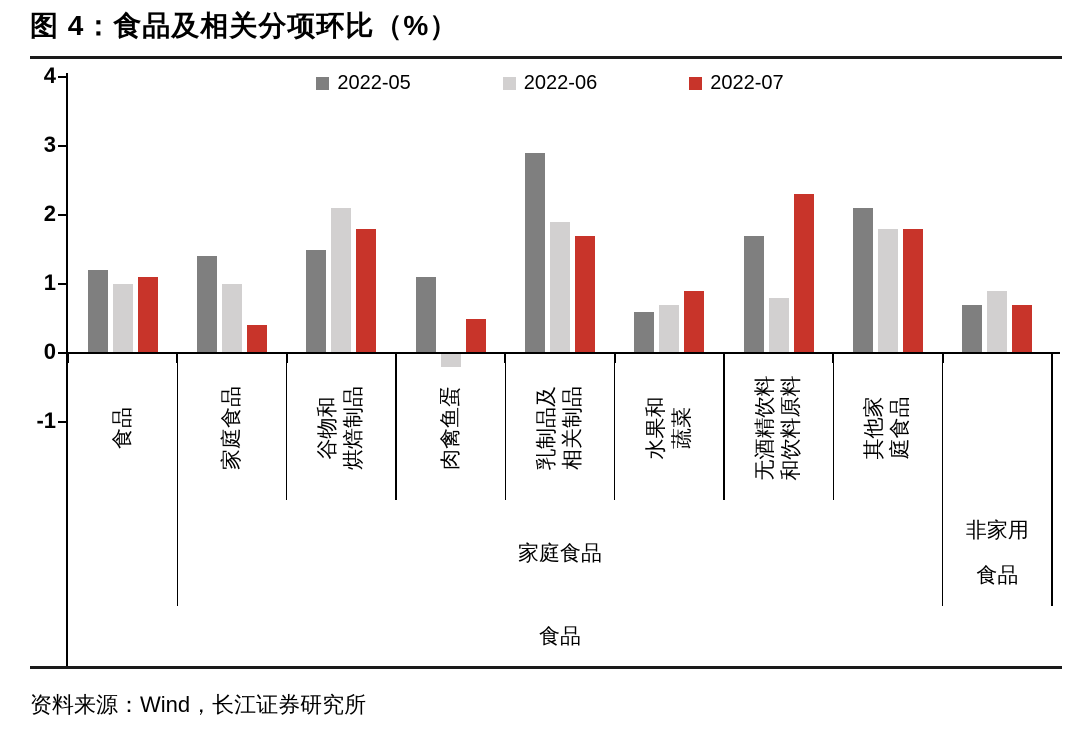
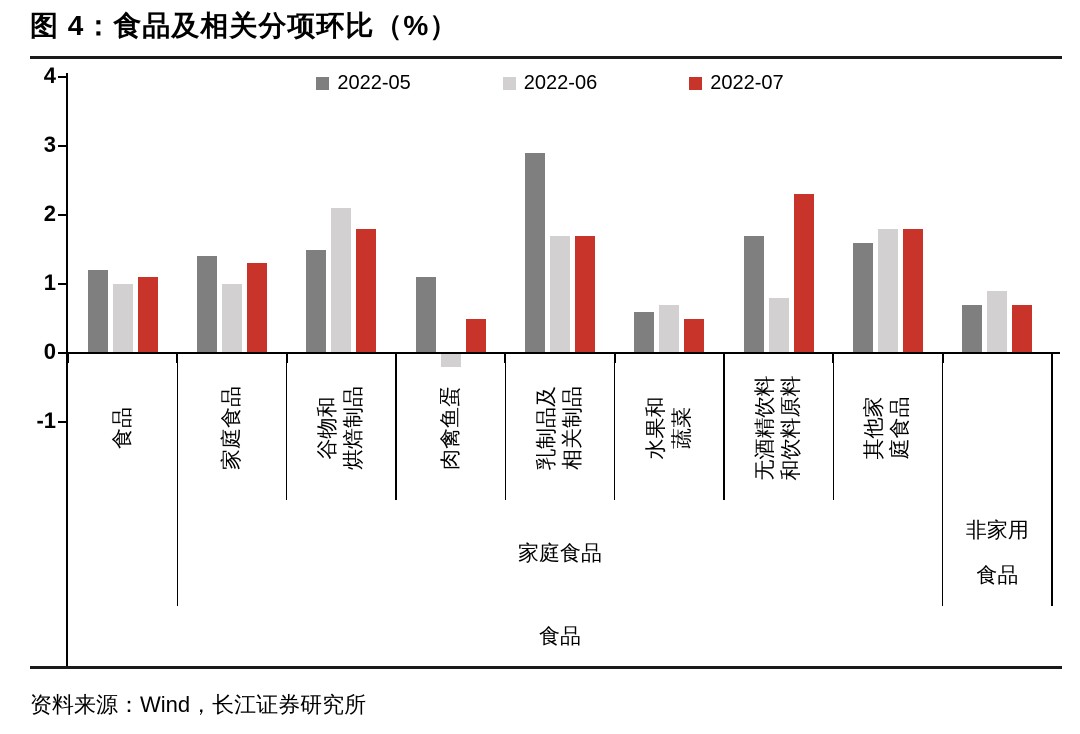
2022-07/家庭食品: 0.4 -> 1.3
2022-06/乳制品及相关制品: 1.9 -> 1.7
2022-07/水果和蔬菜: 0.9 -> 0.5
2022-05/其他家庭食品: 2.1 -> 1.6
